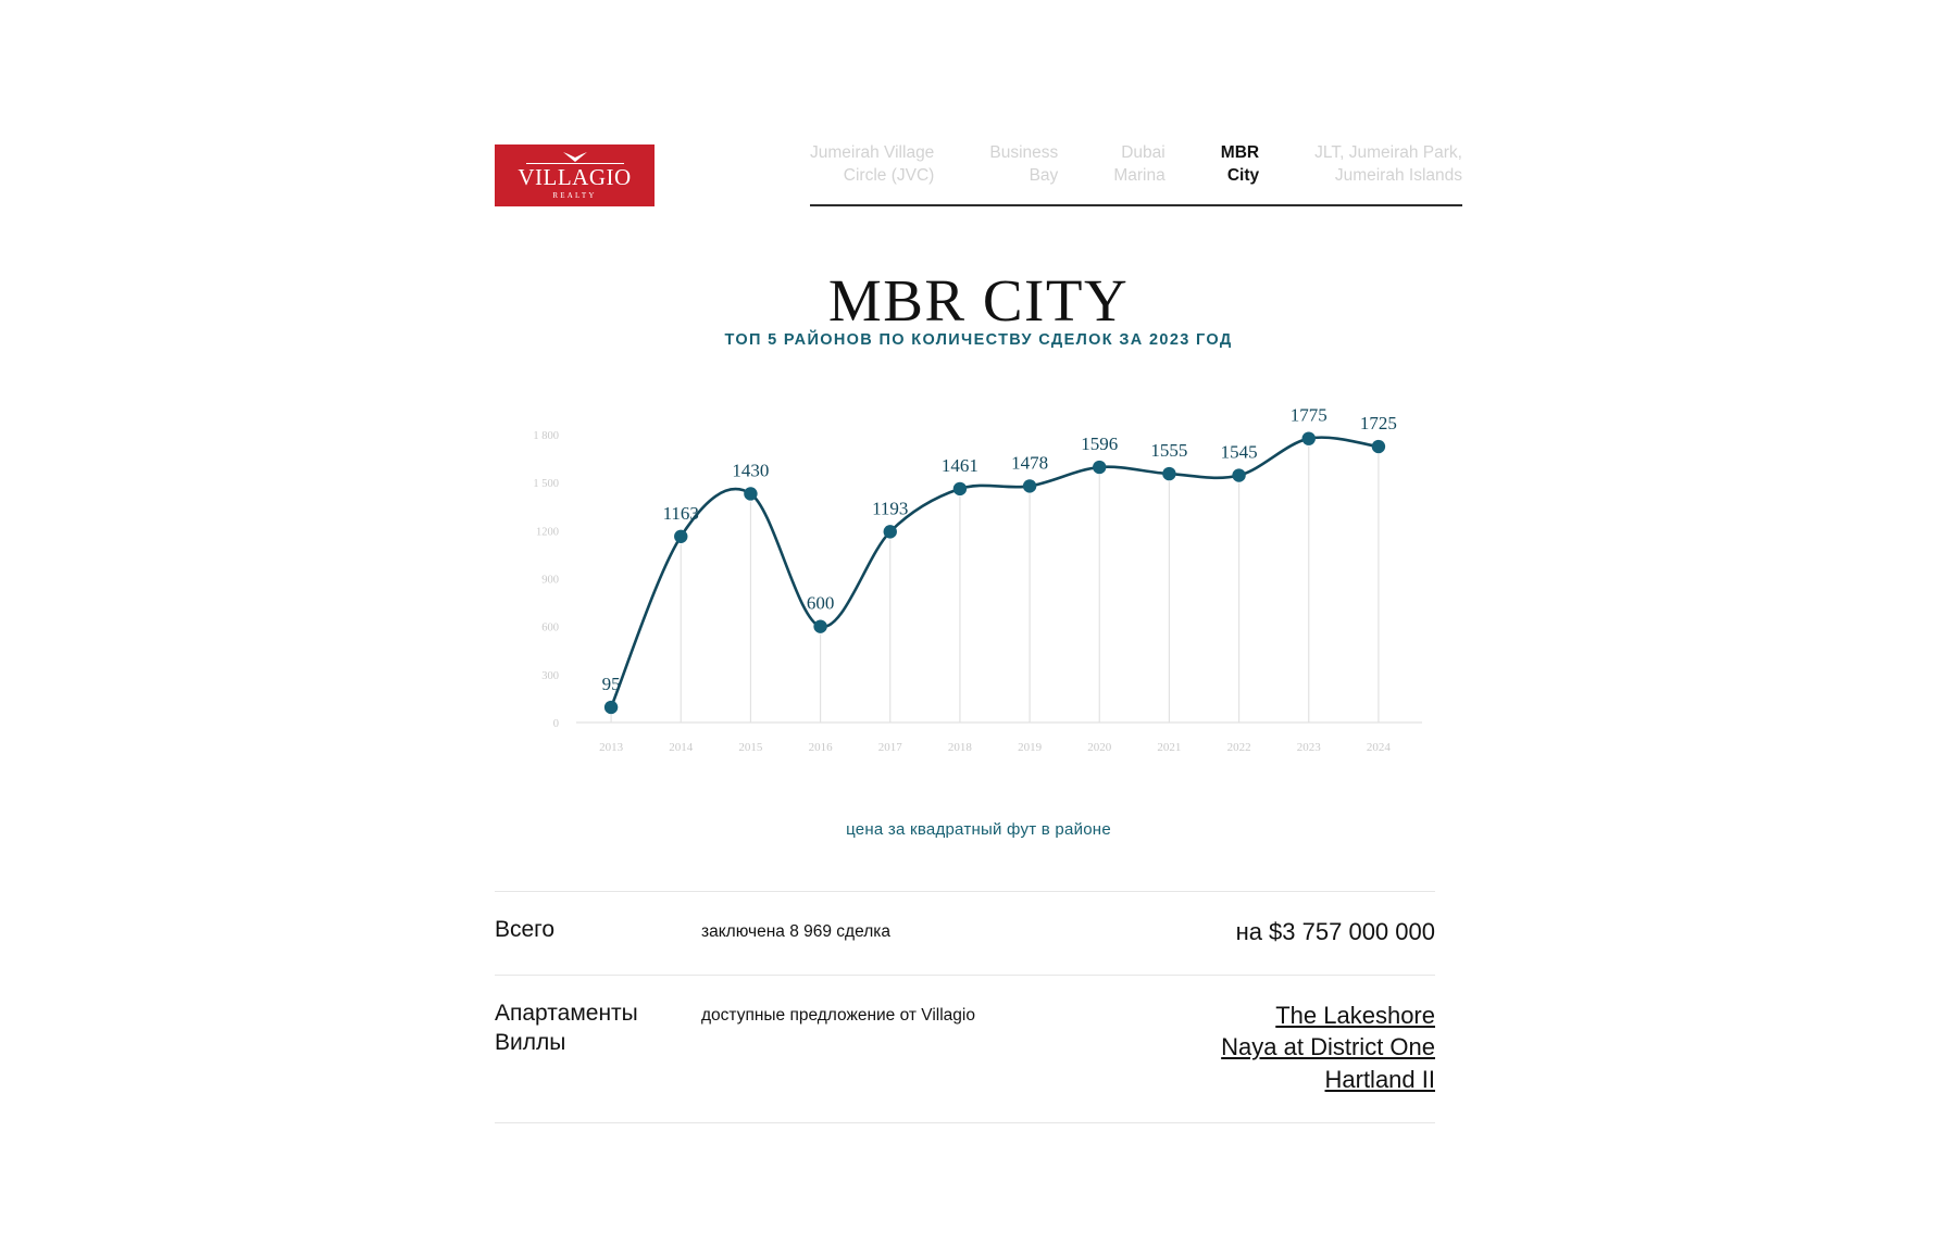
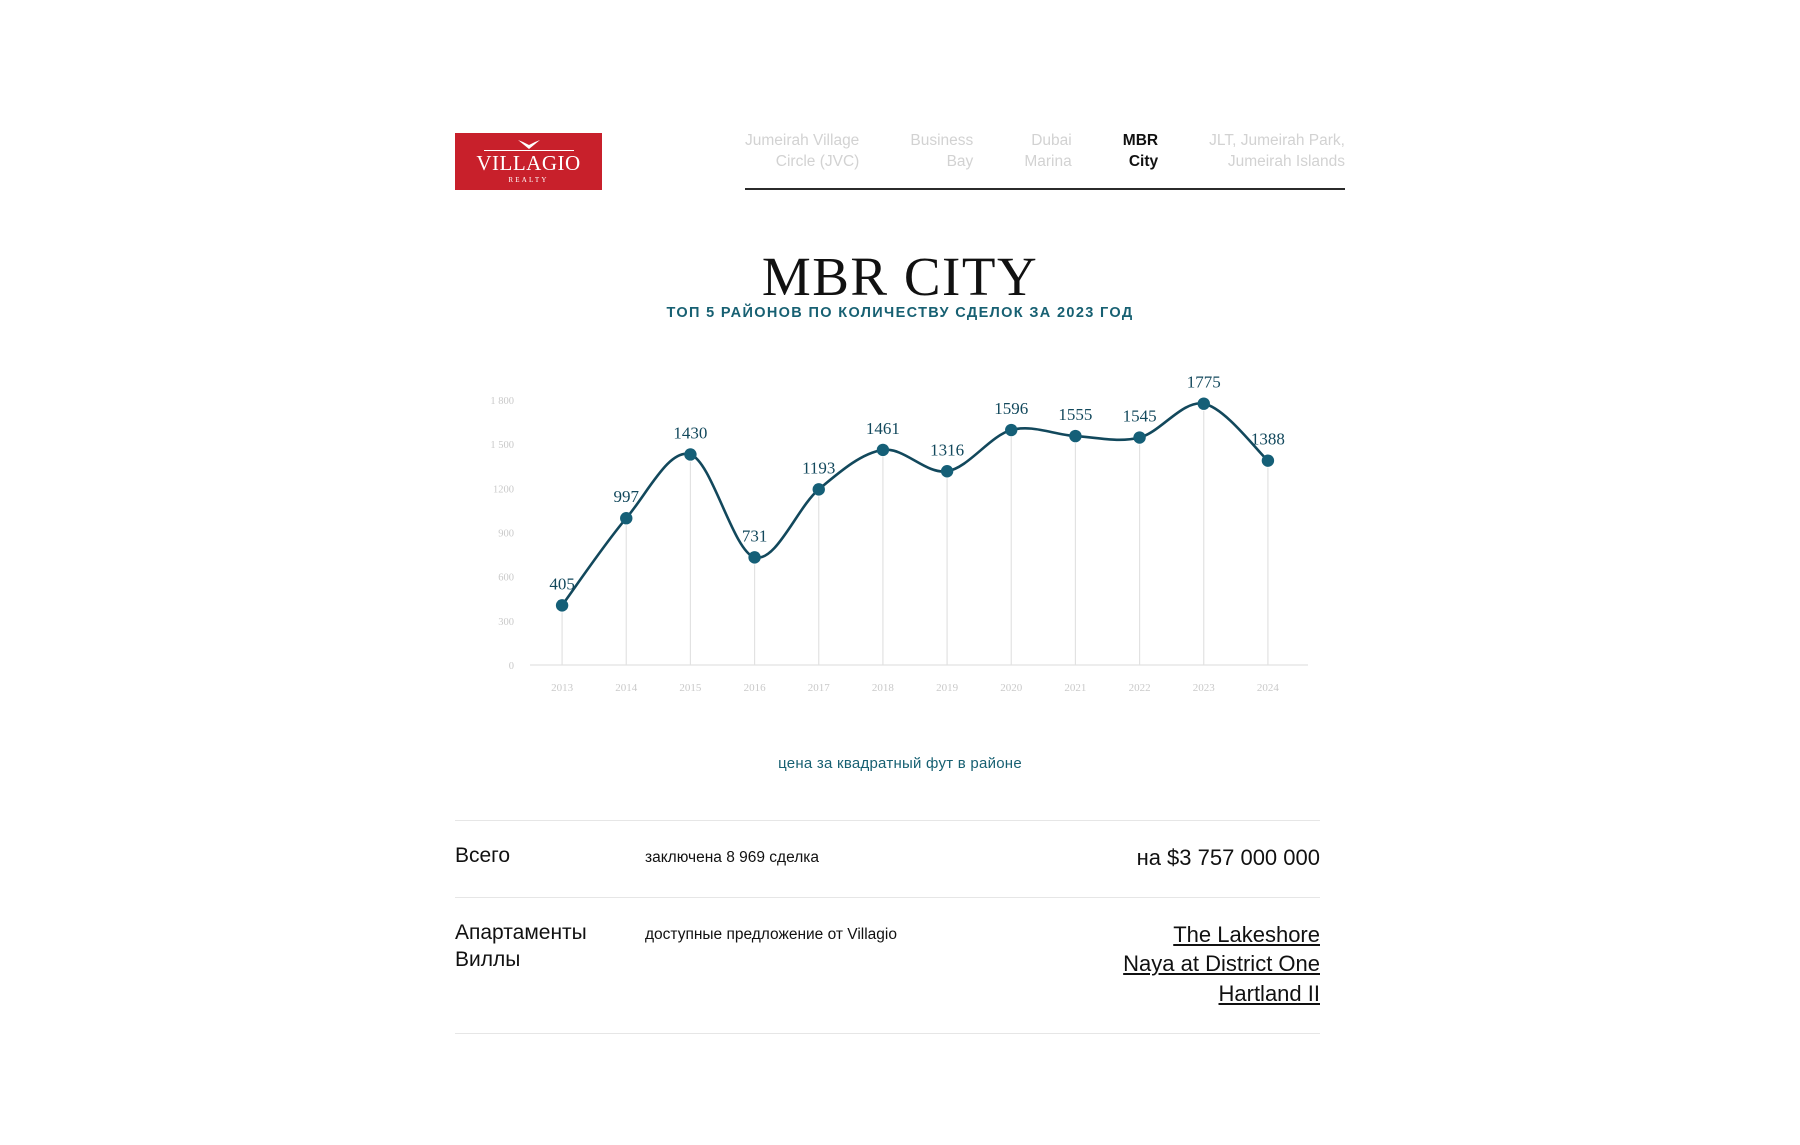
2013: 95 -> 405
2014: 1163 -> 997
2016: 600 -> 731
2019: 1478 -> 1316
2024: 1725 -> 1388
